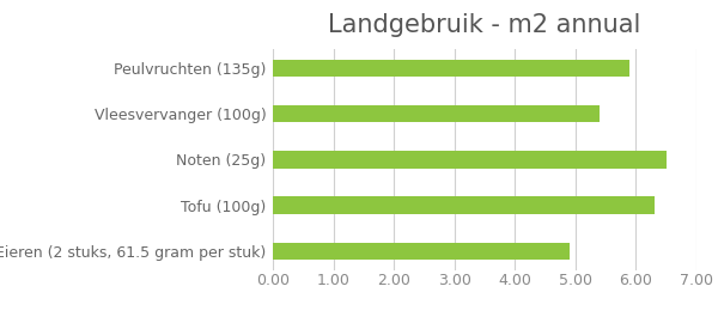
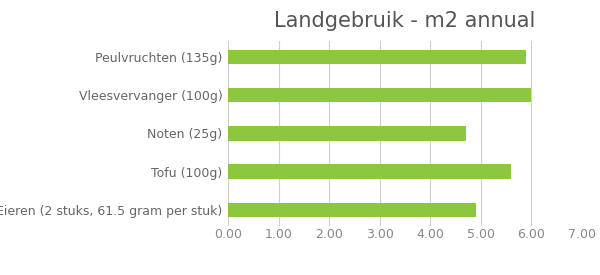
Vleesvervanger (100g): 5.4 -> 6.0
Noten (25g): 6.5 -> 4.7
Tofu (100g): 6.3 -> 5.6
